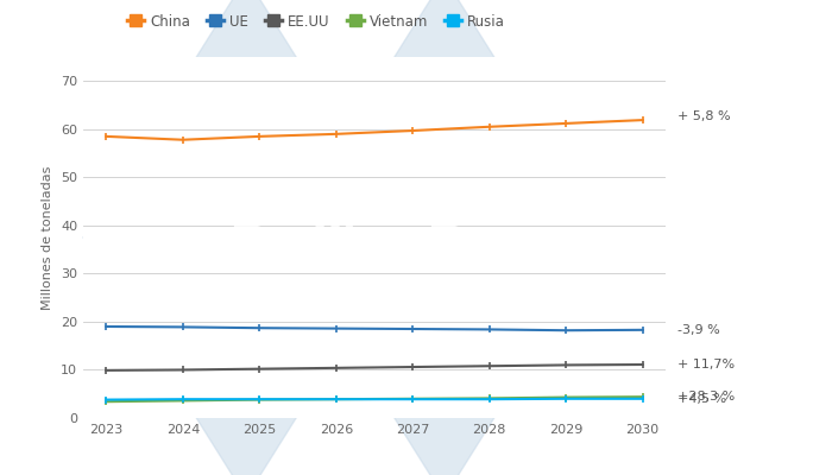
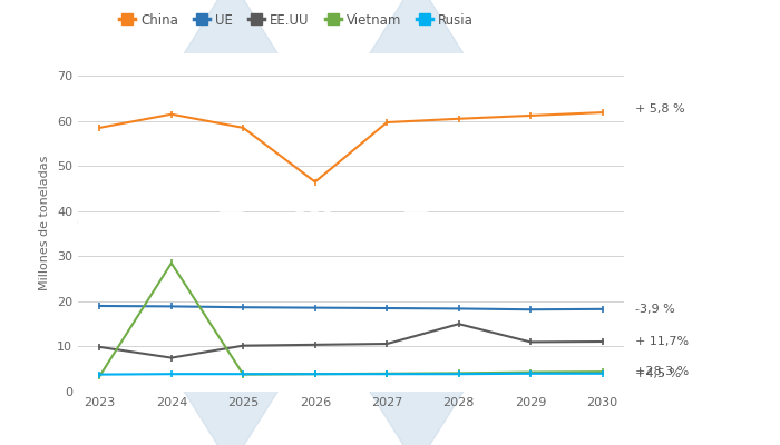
China/2024: 57.8 -> 61.5
EE.UU/2024: 10.0 -> 7.5
Vietnam/2024: 3.6 -> 28.5
China/2026: 59.0 -> 46.5
EE.UU/2028: 10.8 -> 15.0
